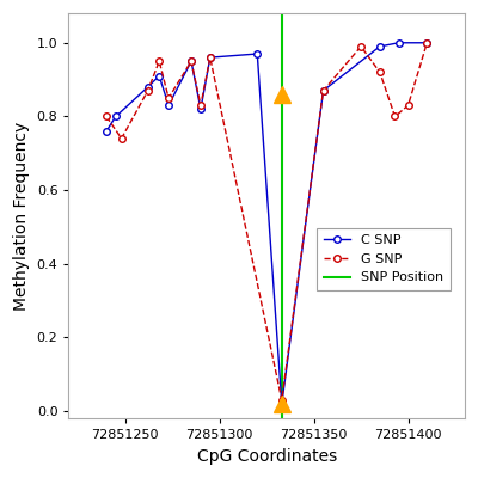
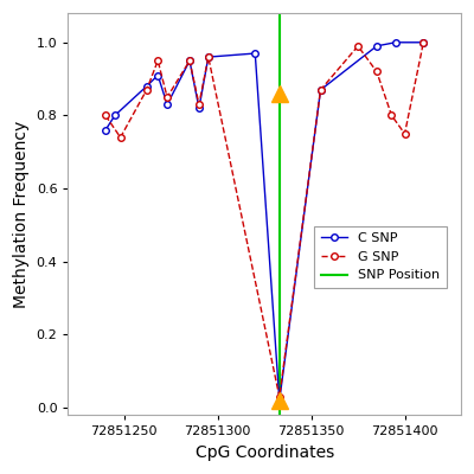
G SNP/72851400: 0.83 -> 0.75
